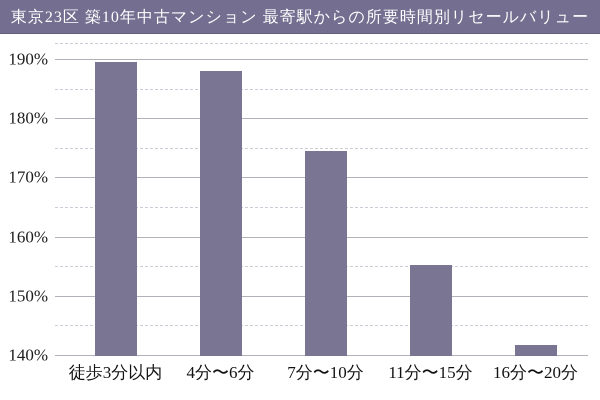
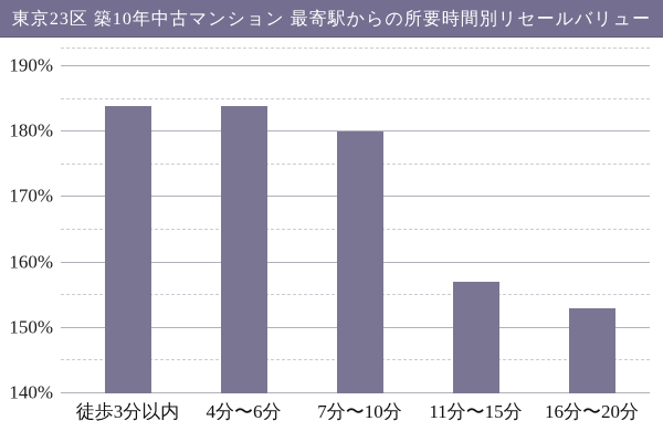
徒歩3分以内: 190% -> 184%
4分〜6分: 188% -> 184%
7分〜10分: 175% -> 180%
11分〜15分: 155% -> 157%
16分〜20分: 142% -> 153%
